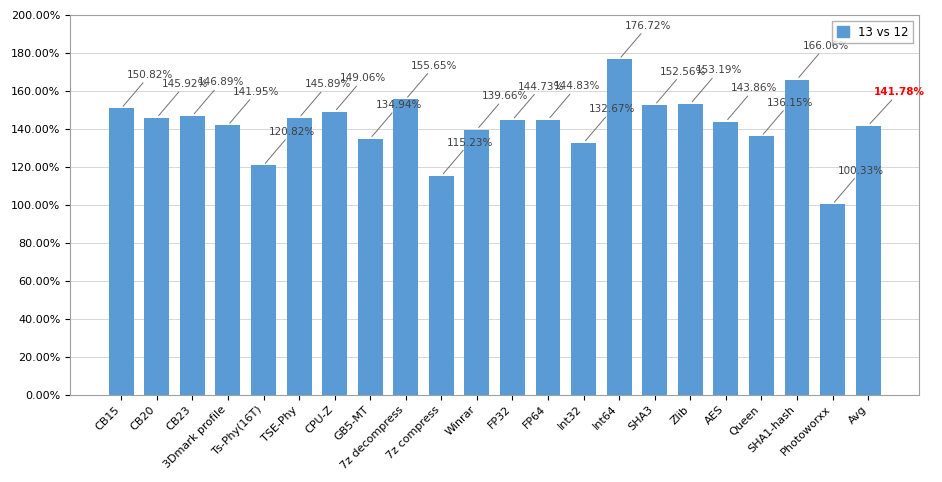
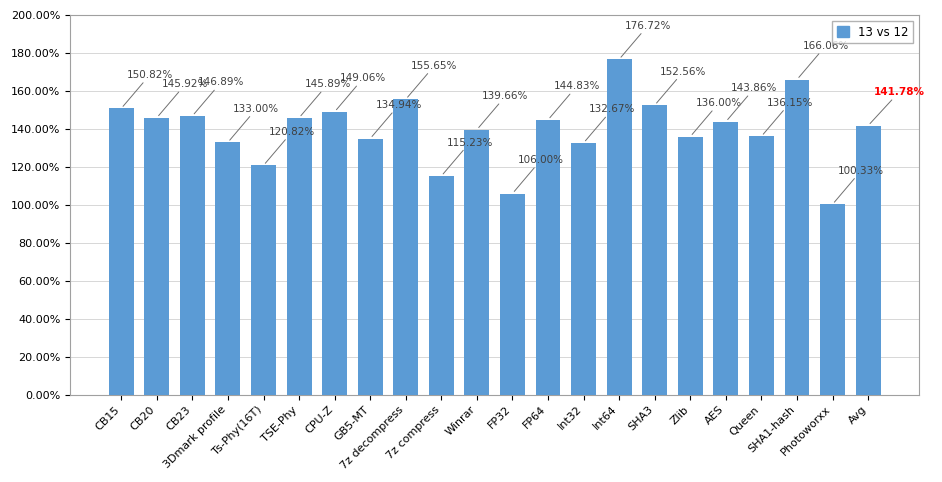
3Dmark profile: 142% -> 133%
FP32: 145% -> 106%
Zlib: 153% -> 136%
